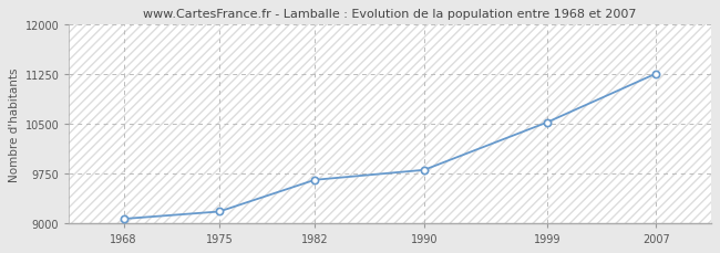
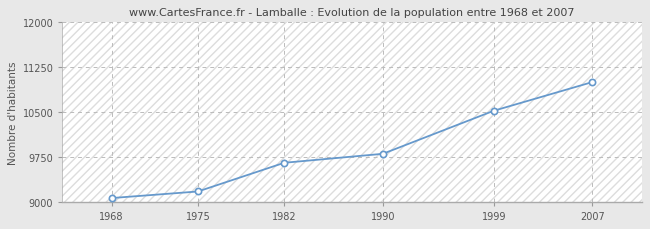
2007: 11260 -> 11000
